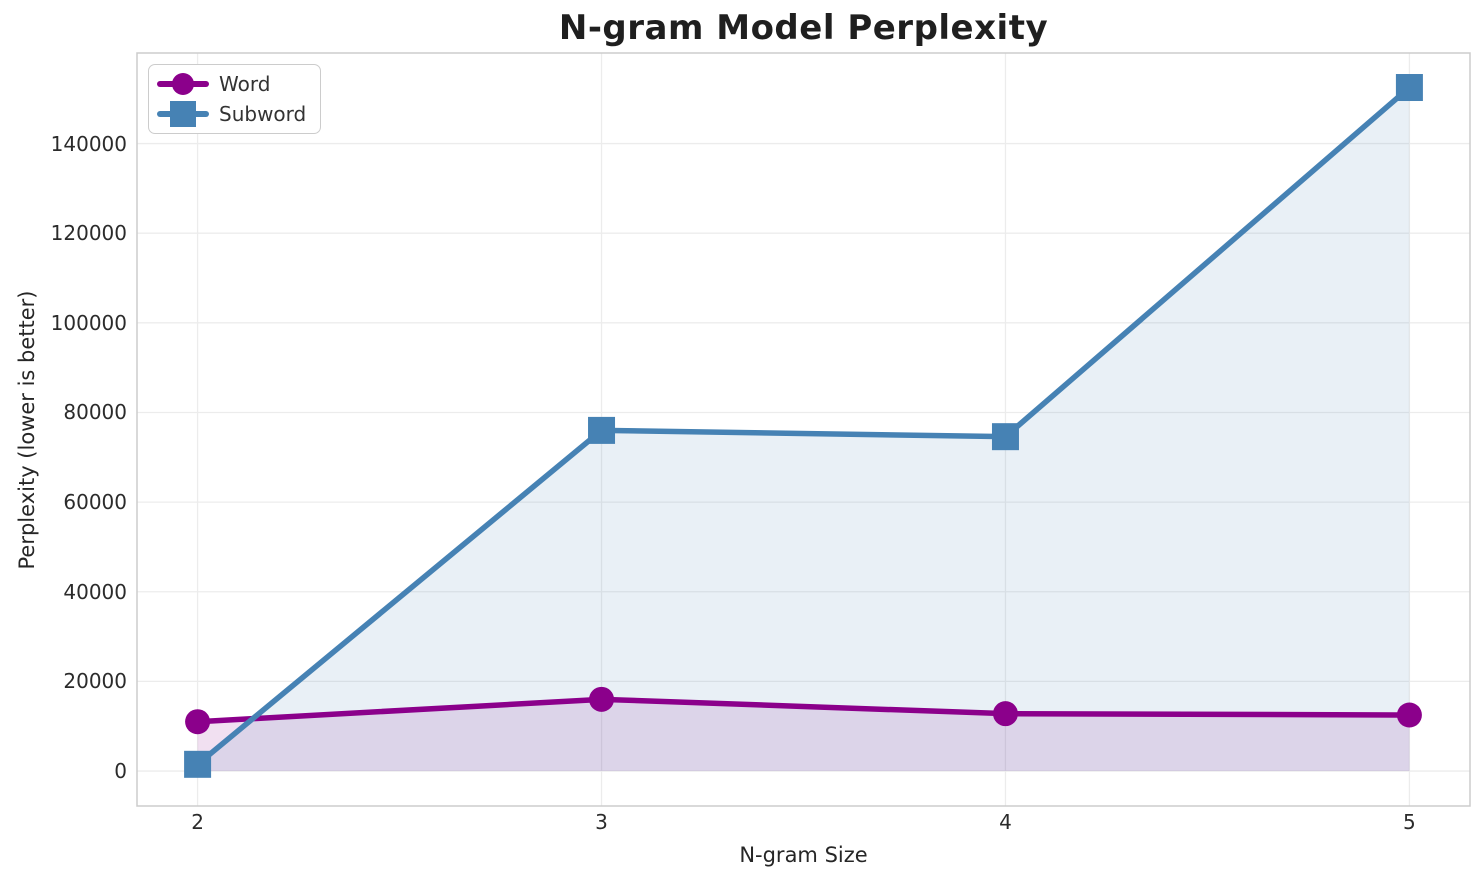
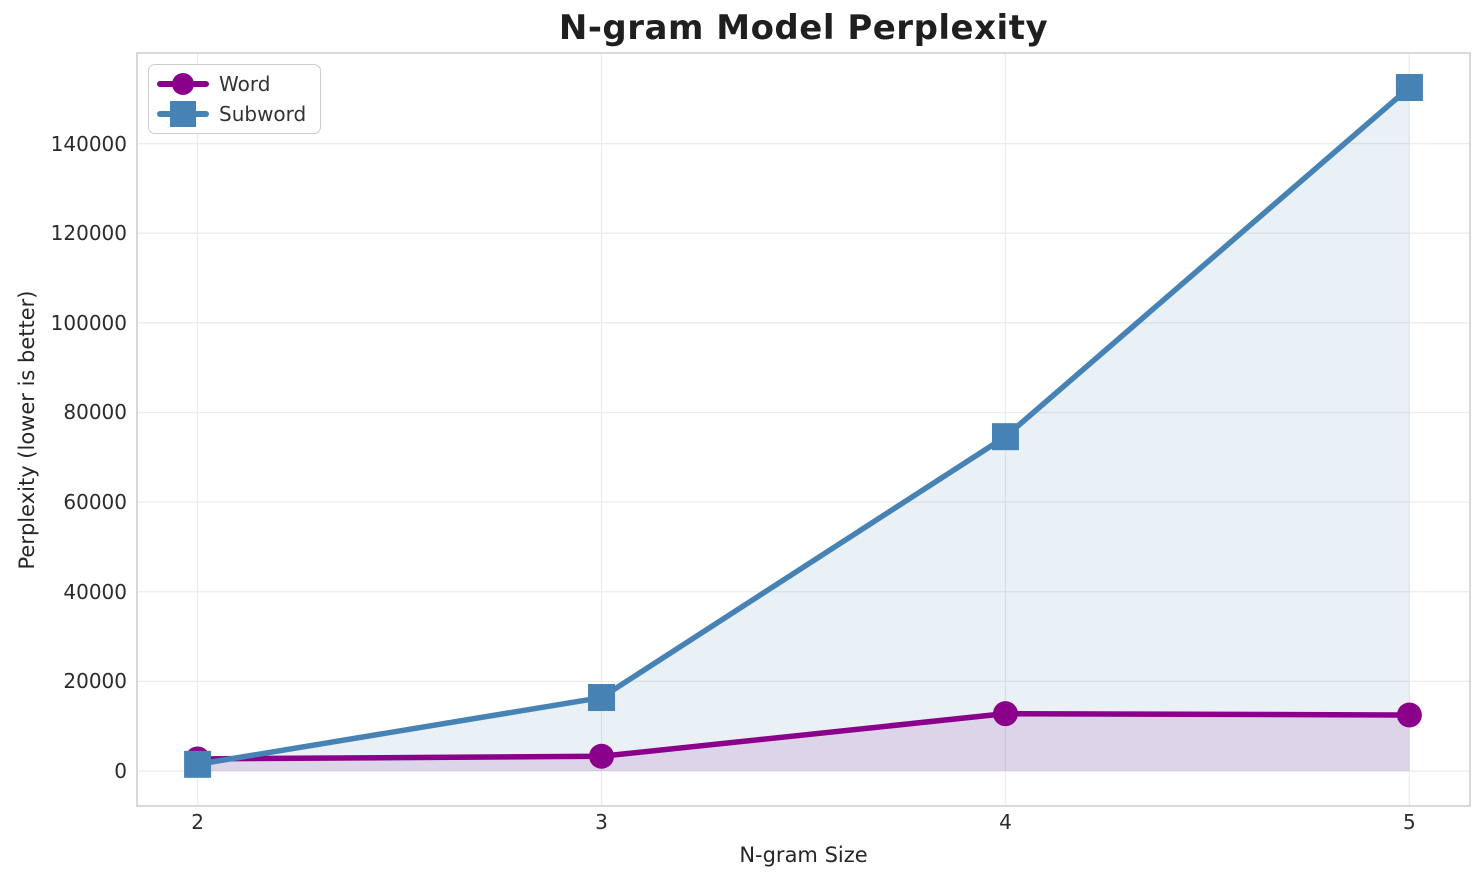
Word/2: 11000 -> 3000
Word/3: 16000 -> 3000
Subword/3: 76000 -> 16000
